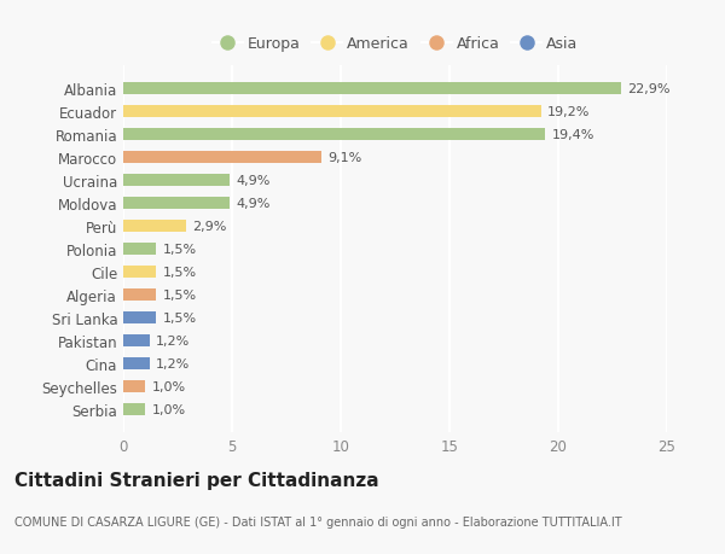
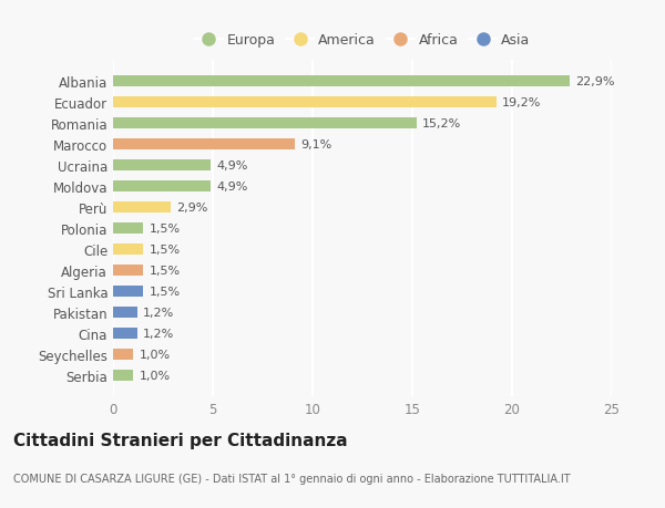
Romania: 19,4% -> 15,2%
